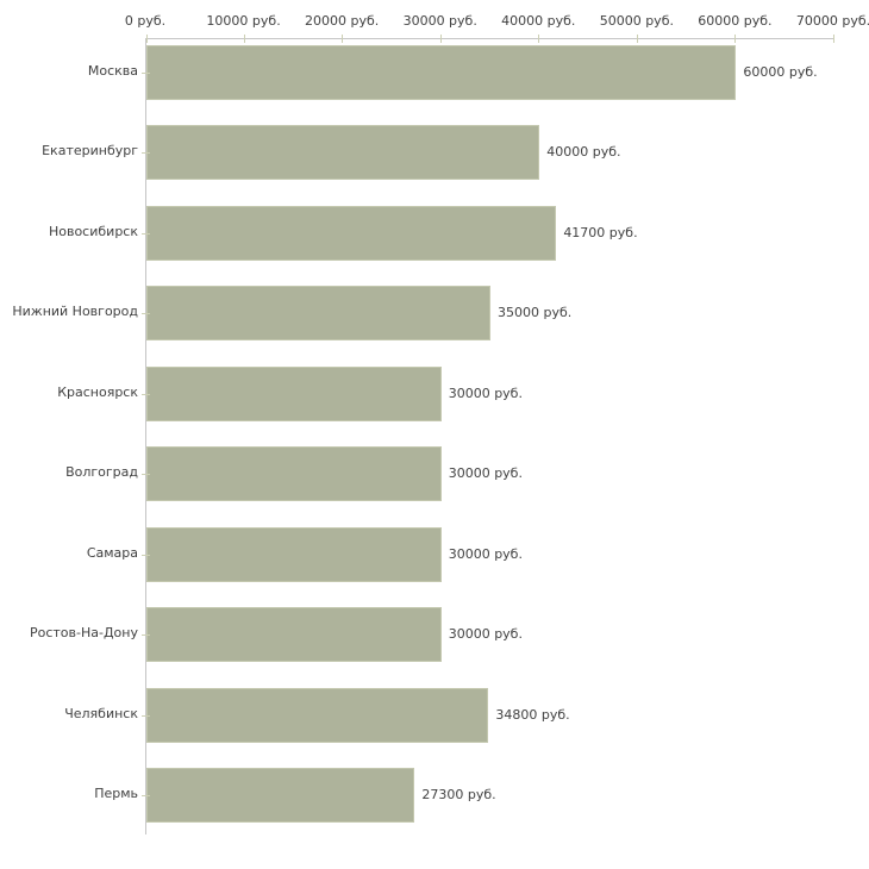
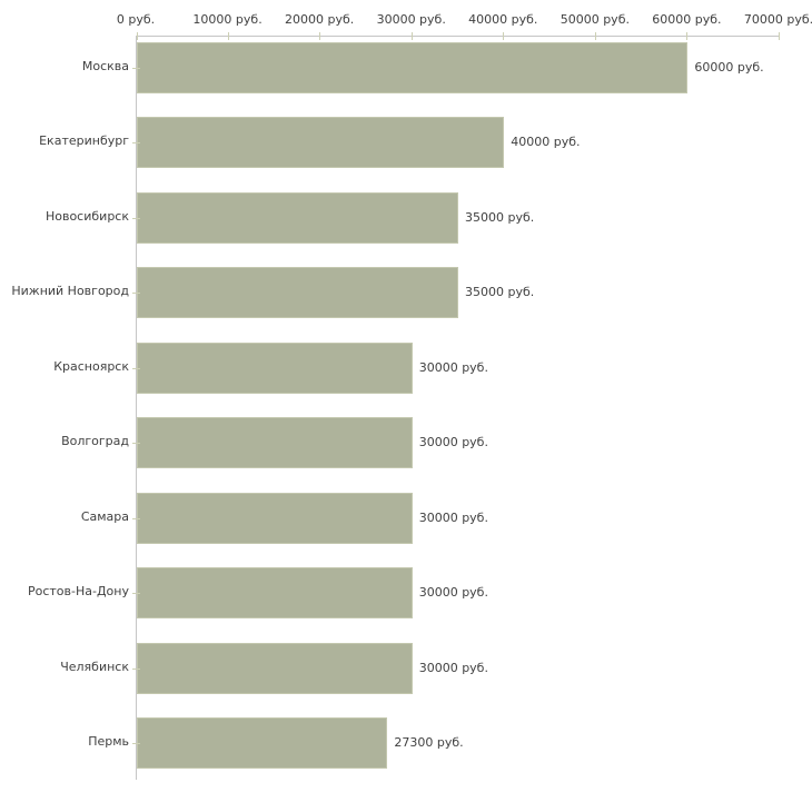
Новосибирск: 41700 -> 35000
Челябинск: 34800 -> 30000
